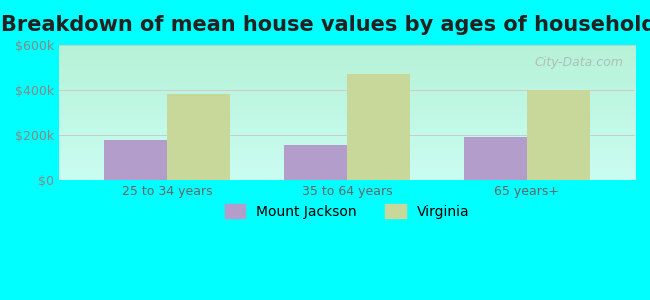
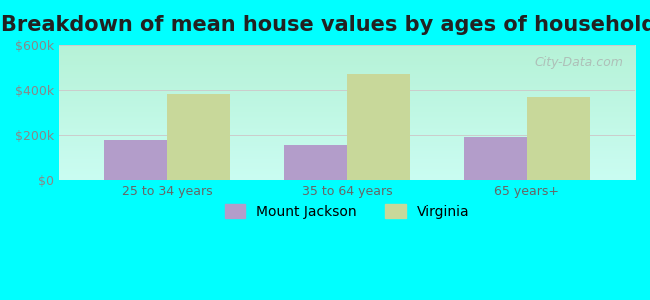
Virginia/65 years+: $400k -> $370k
